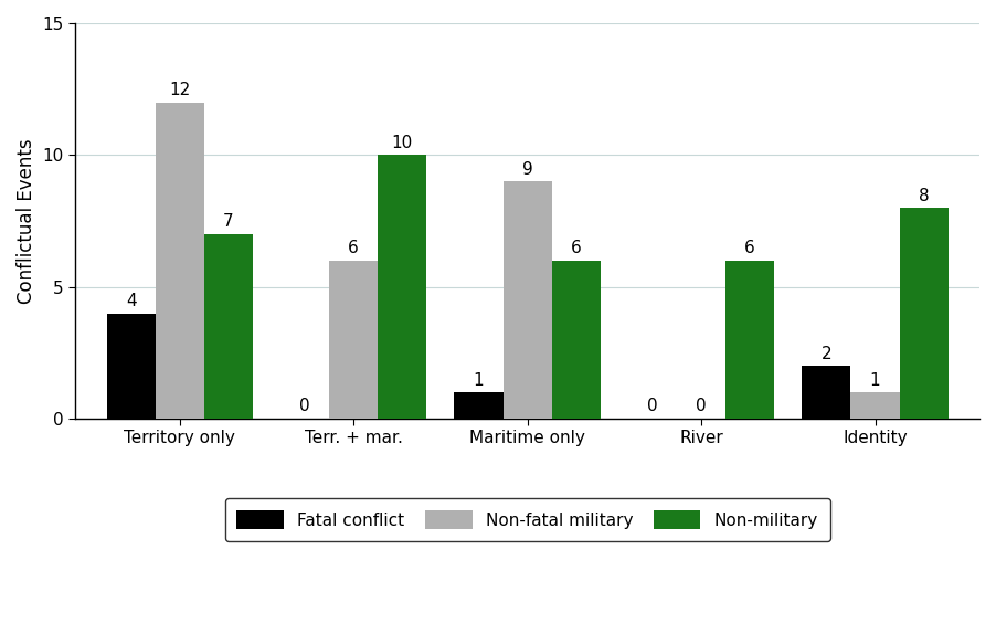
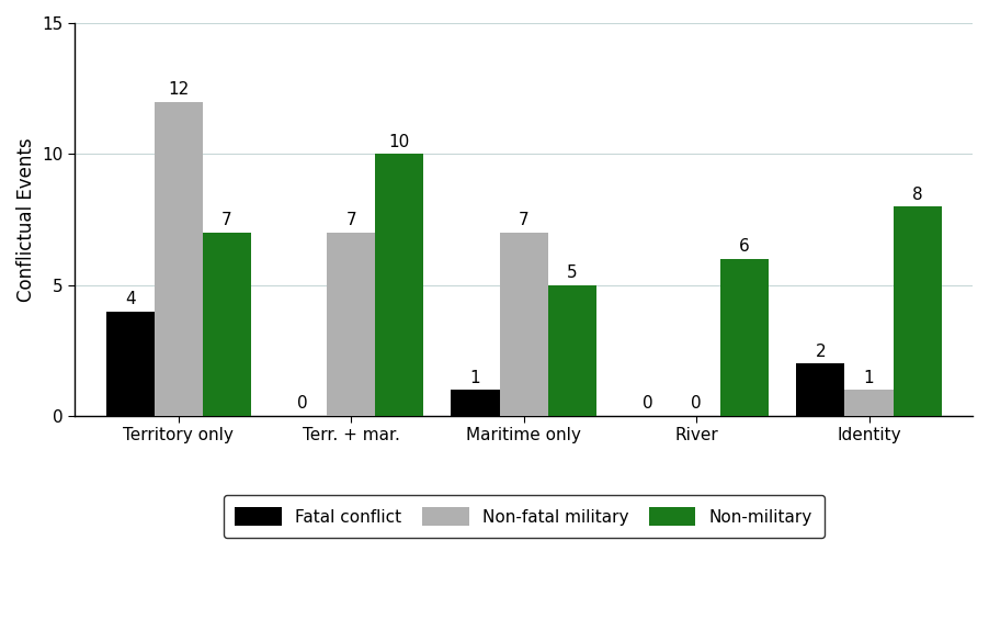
Non-fatal military/Terr. + mar.: 6 -> 7
Non-fatal military/Maritime only: 9 -> 7
Non-military/Maritime only: 6 -> 5
